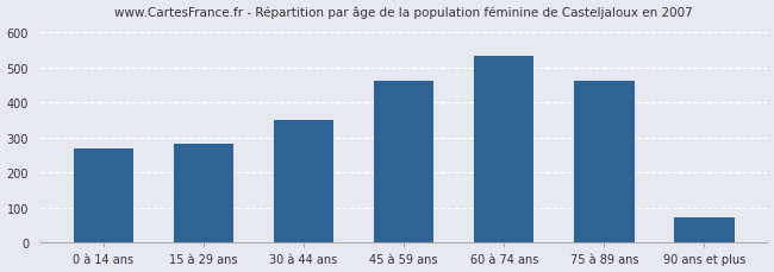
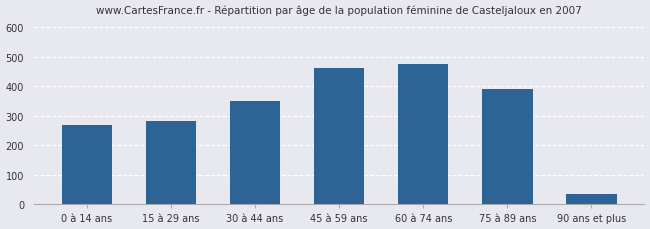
60 à 74 ans: 535 -> 475
75 à 89 ans: 462 -> 390
90 ans et plus: 74 -> 35
